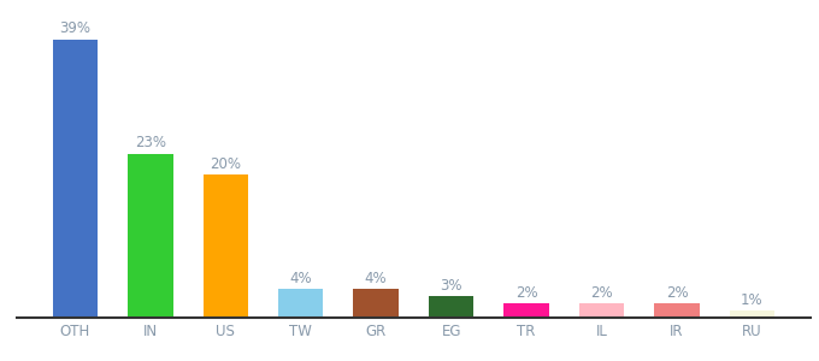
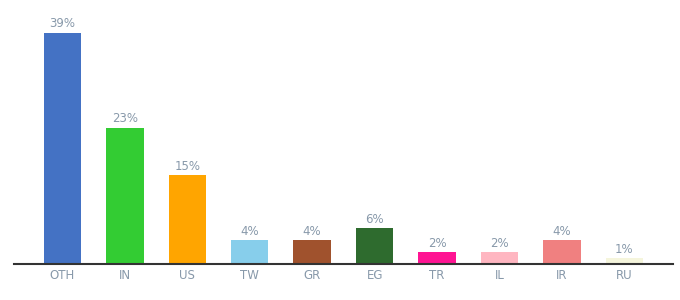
US: 20% -> 15%
EG: 3% -> 6%
IR: 2% -> 4%
